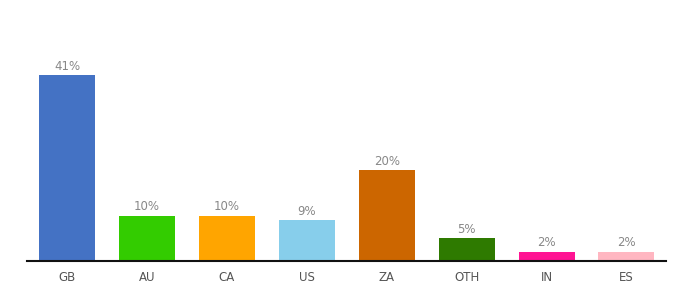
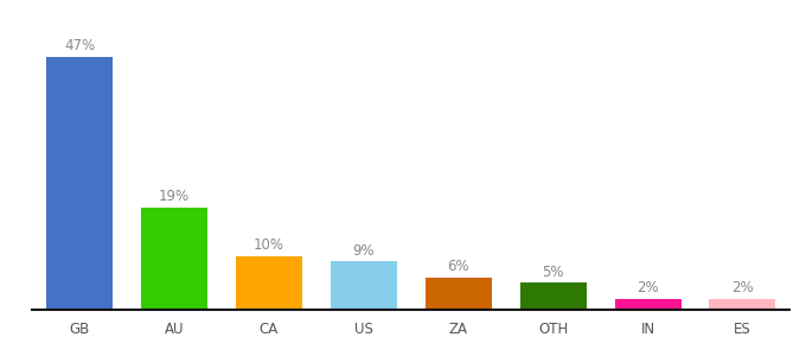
GB: 41% -> 47%
AU: 10% -> 19%
ZA: 20% -> 6%
